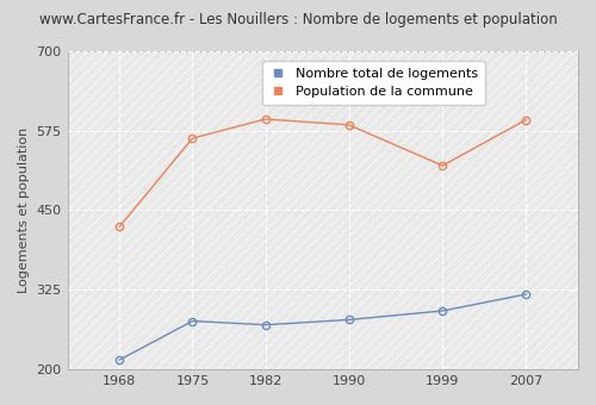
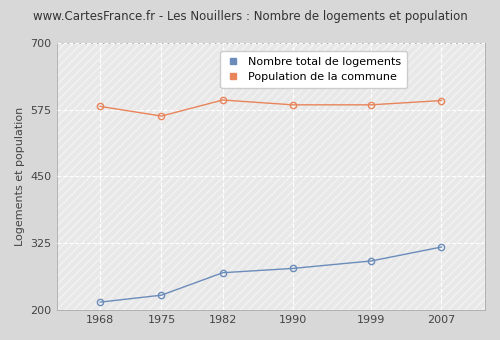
Population de la commune/1968: 424 -> 581
Nombre total de logements/1975: 276 -> 228
Population de la commune/1999: 520 -> 584
